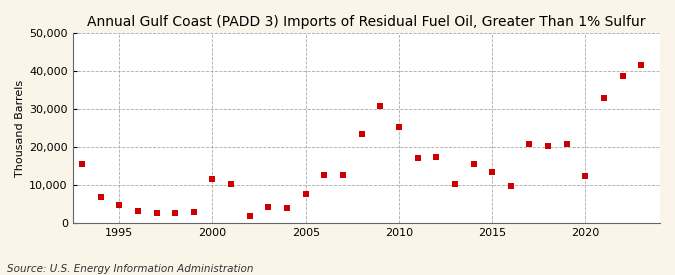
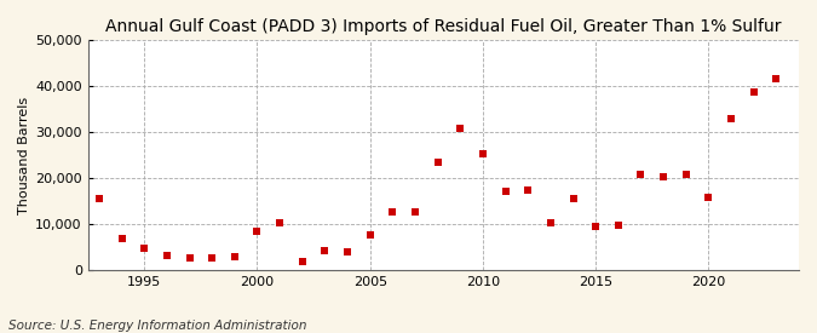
2000: 11,500 -> 8,500
2015: 13,500 -> 9,500
2020: 12,500 -> 15,800
